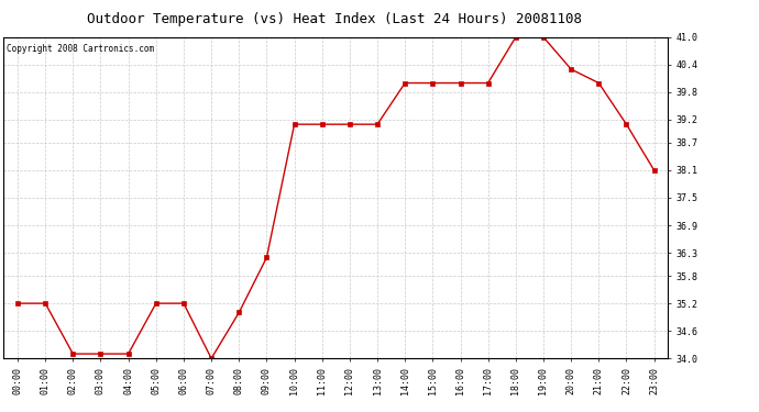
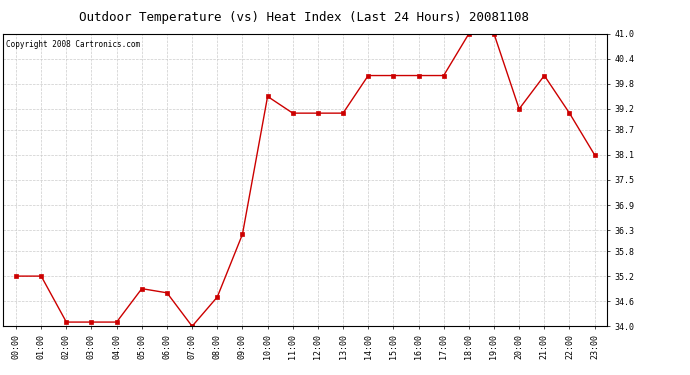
05:00: 35.2 -> 34.9
06:00: 35.2 -> 34.8
08:00: 35.0 -> 34.7
10:00: 39.1 -> 39.5
20:00: 40.3 -> 39.2
